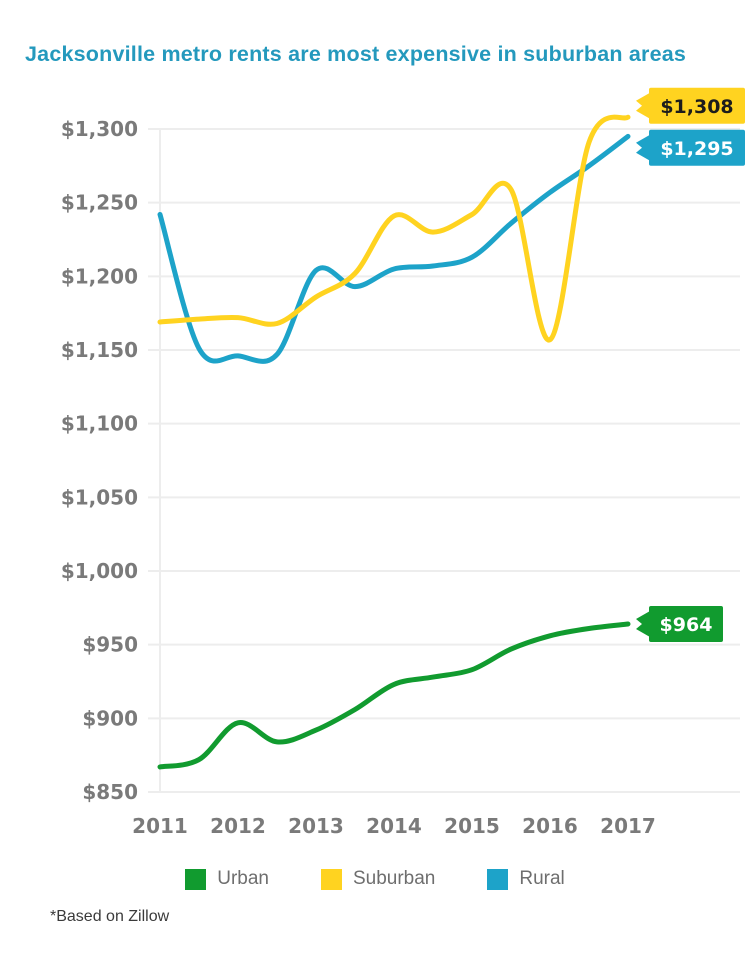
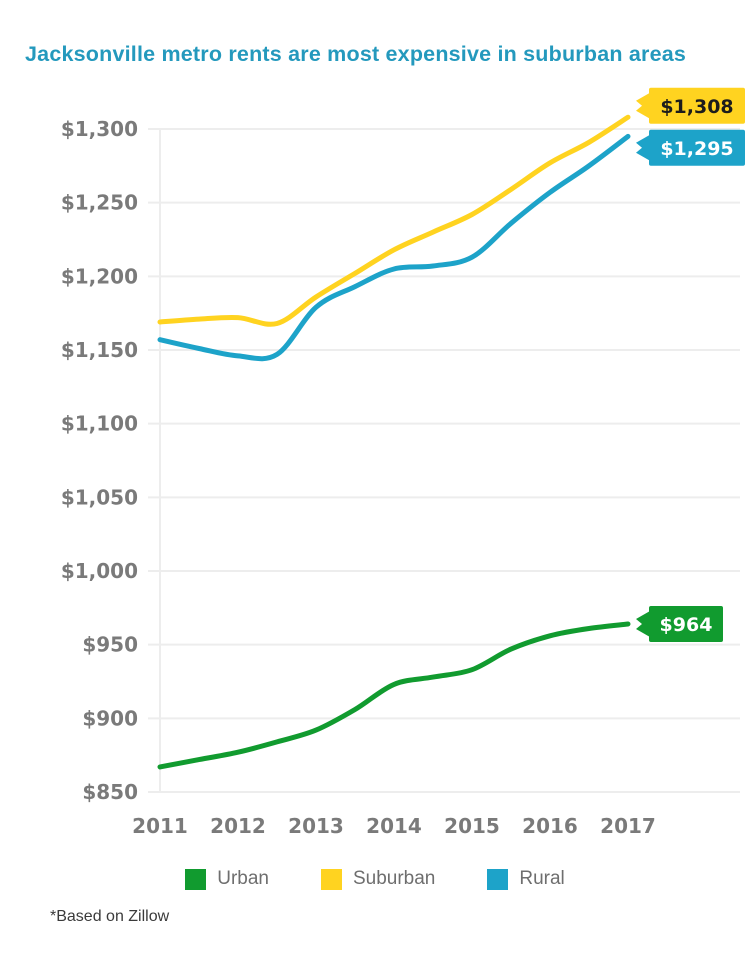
Rural/2011: $1242 -> $1157
Urban/2012: $897 -> $877
Rural/2013: $1204 -> $1179
Suburban/2014: $1241 -> $1218
Suburban/2016: $1157 -> $1277
